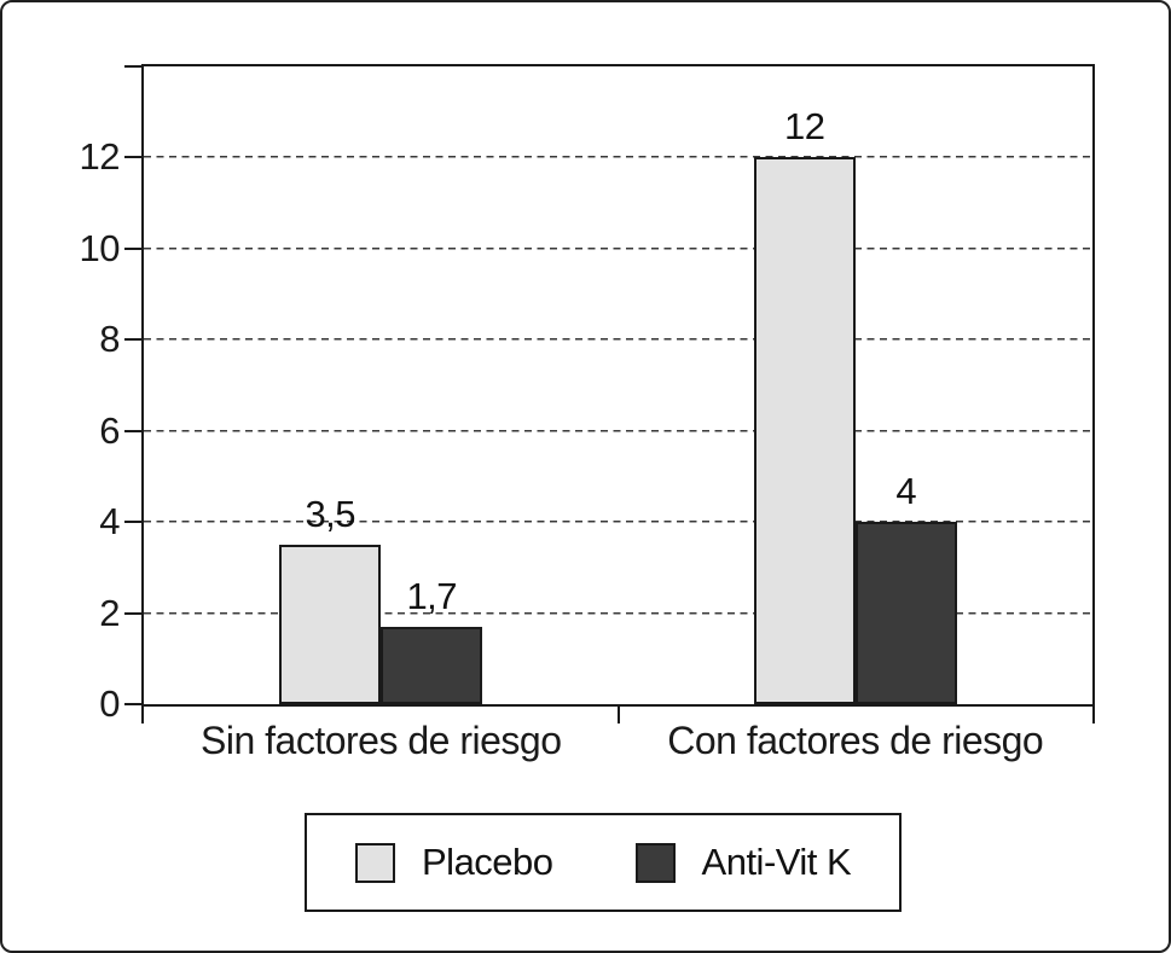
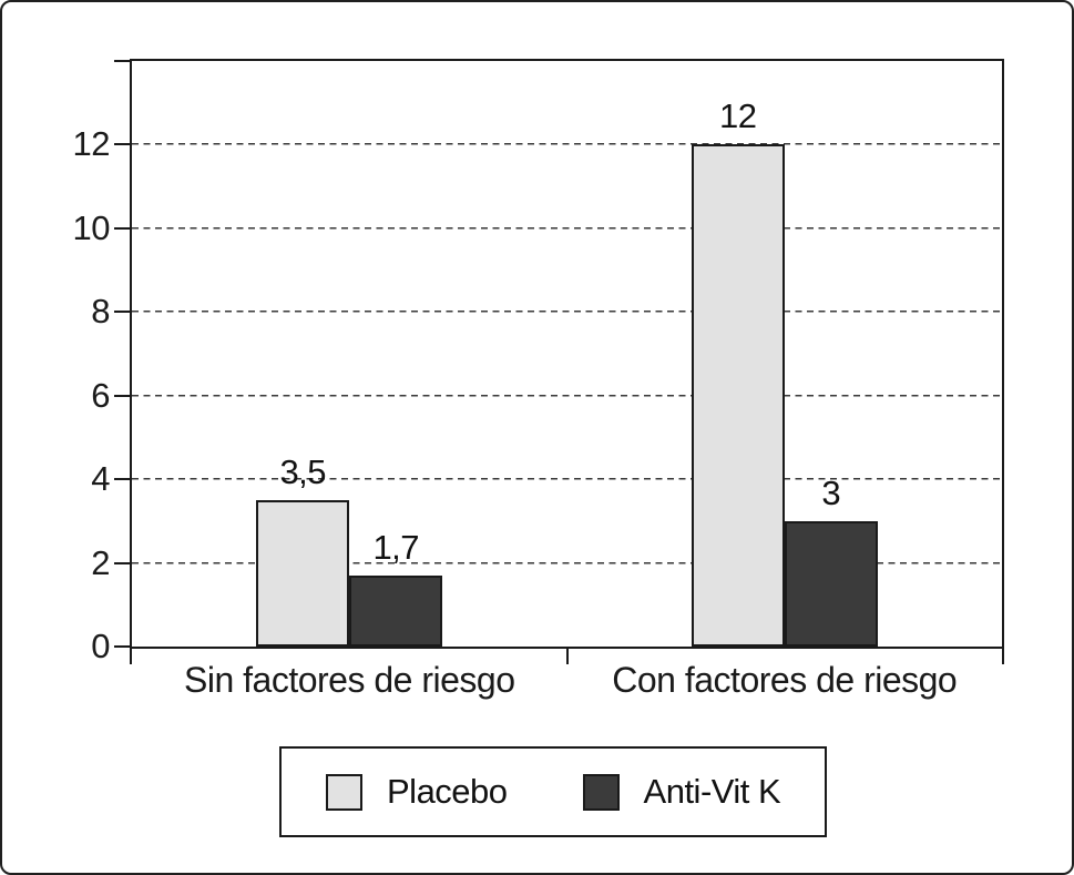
Anti-Vit K/Con factores de riesgo: 4 -> 3
